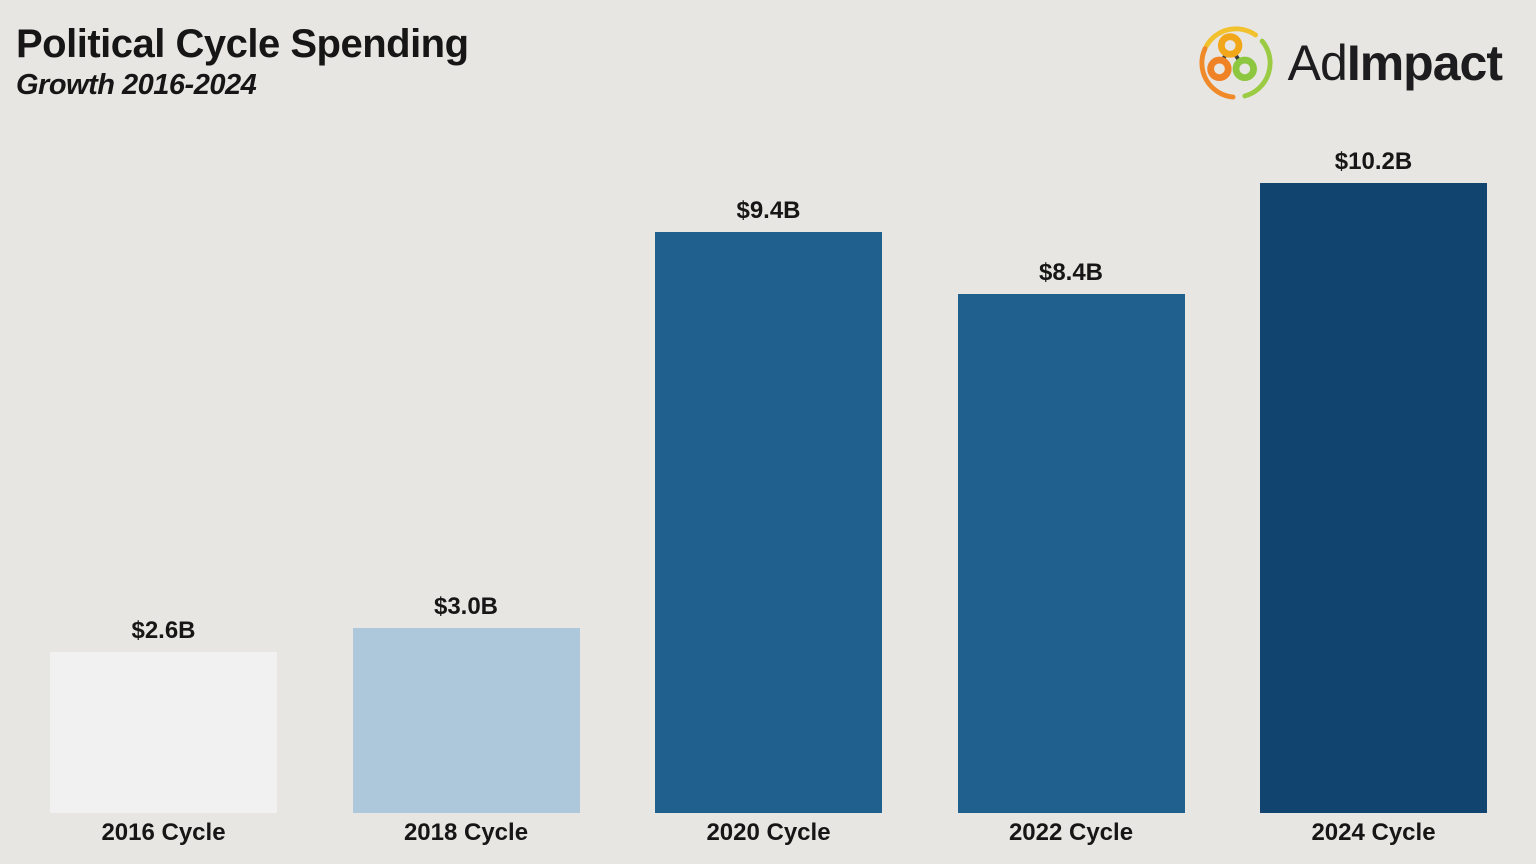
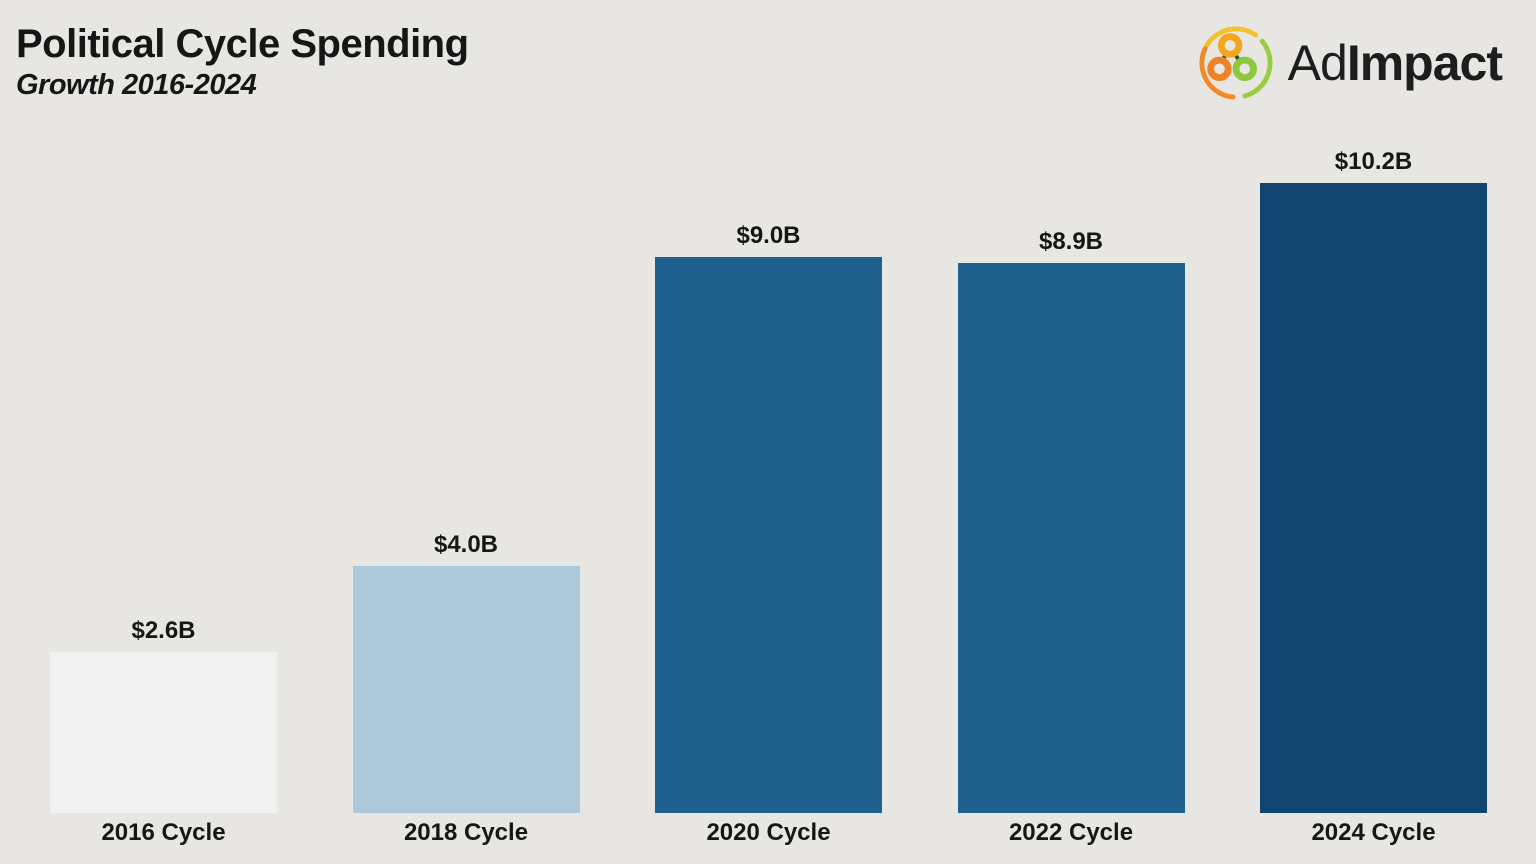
2018 Cycle: $3.0B -> $4.0B
2020 Cycle: $9.4B -> $9.0B
2022 Cycle: $8.4B -> $8.9B
